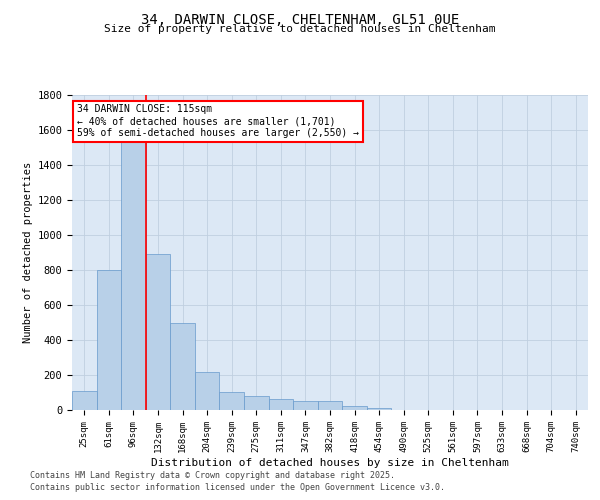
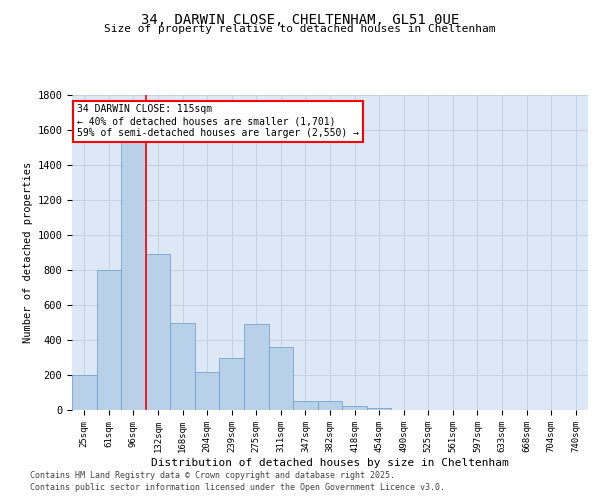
25sqm: 110 -> 200
239sqm: 100 -> 300
275sqm: 80 -> 490
311sqm: 60 -> 360
